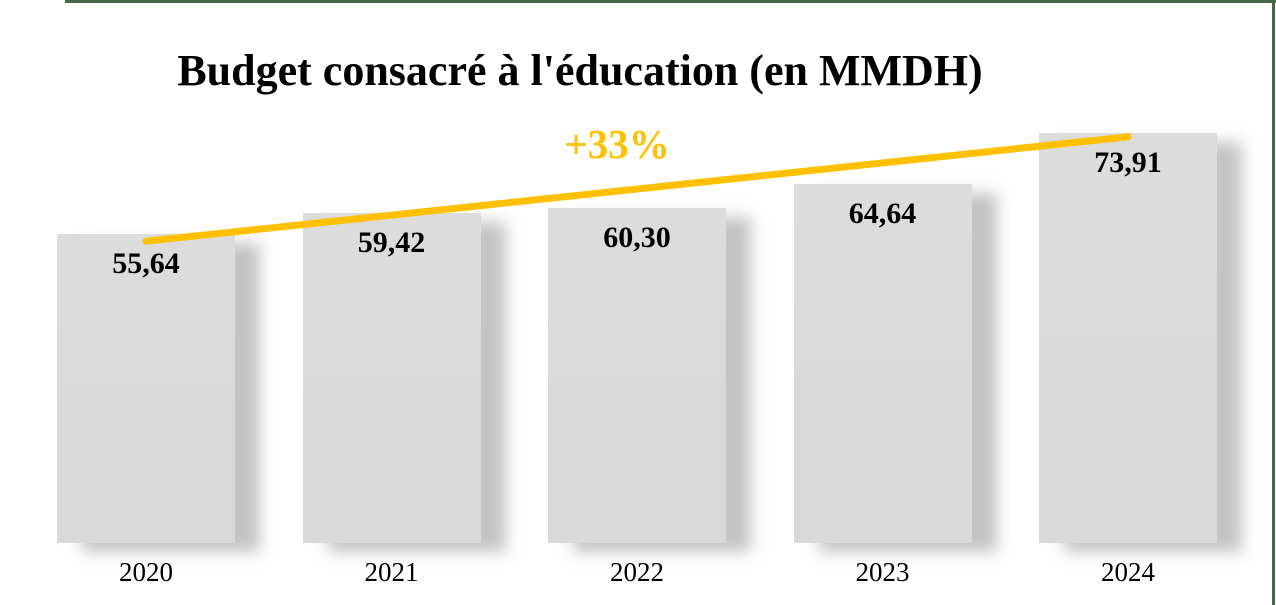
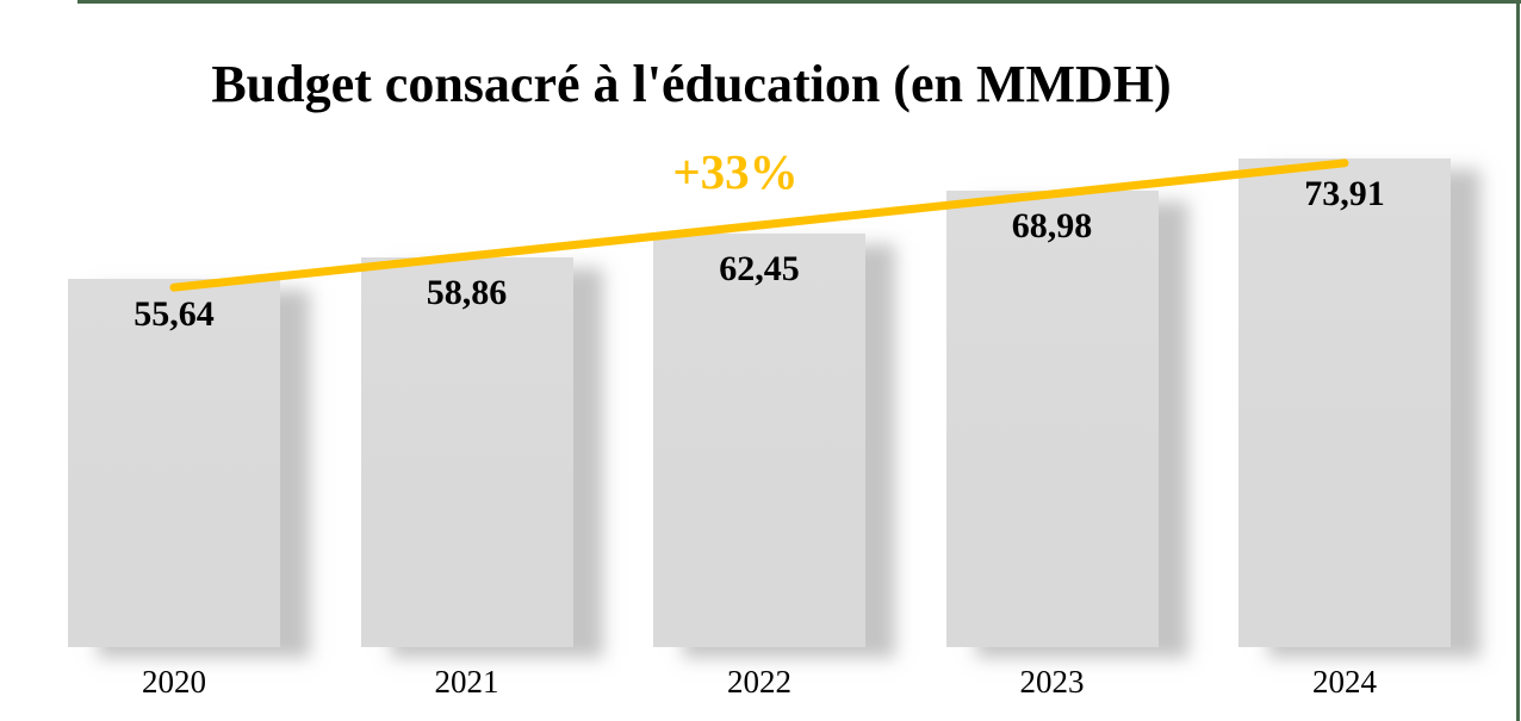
2021: 59,42 -> 58,86
2022: 60,30 -> 62,45
2023: 64,64 -> 68,98
